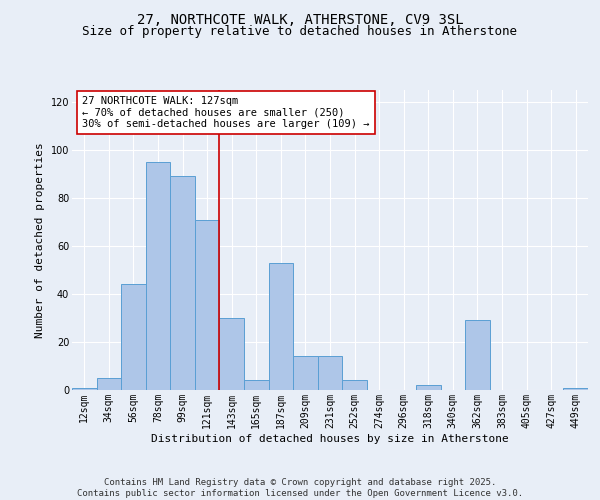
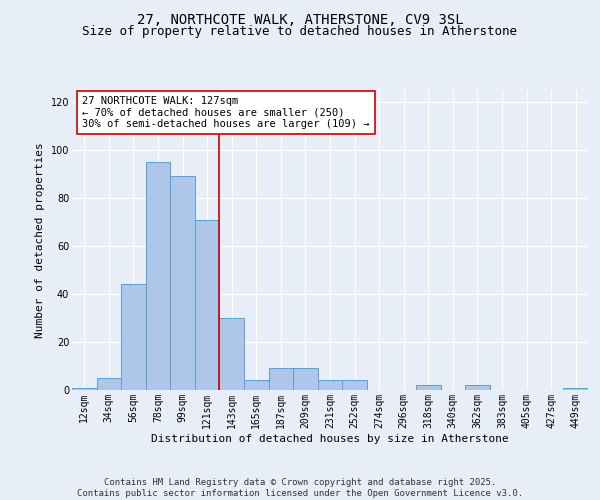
187sqm: 53 -> 9
209sqm: 14 -> 9
231sqm: 14 -> 4
362sqm: 29 -> 2
